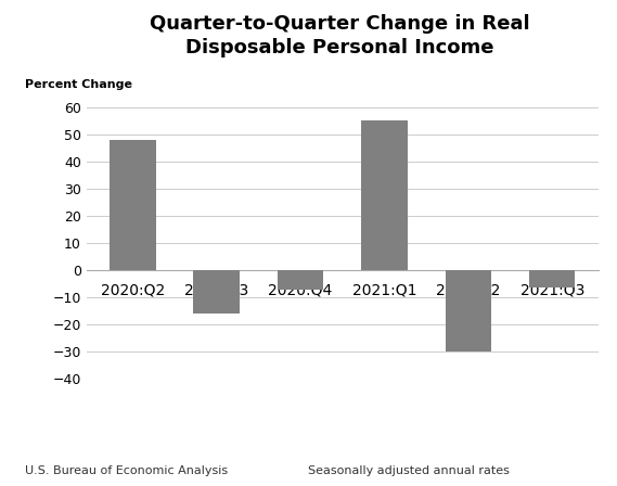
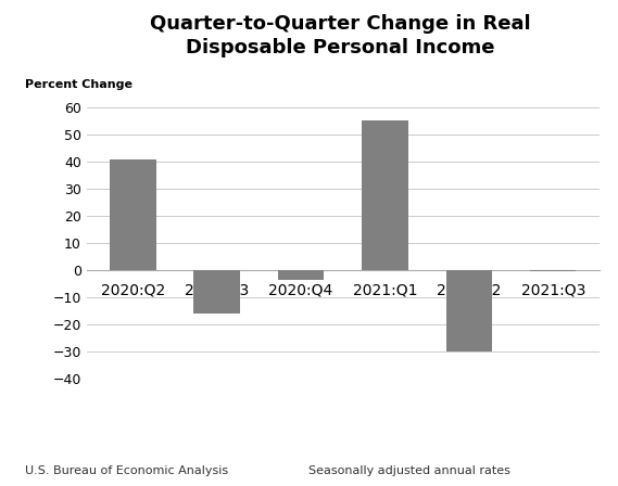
2020:Q2: 48.0 -> 40.5
2020:Q4: -7.0 -> -3.5
2021:Q3: -6.5 -> -0.5
